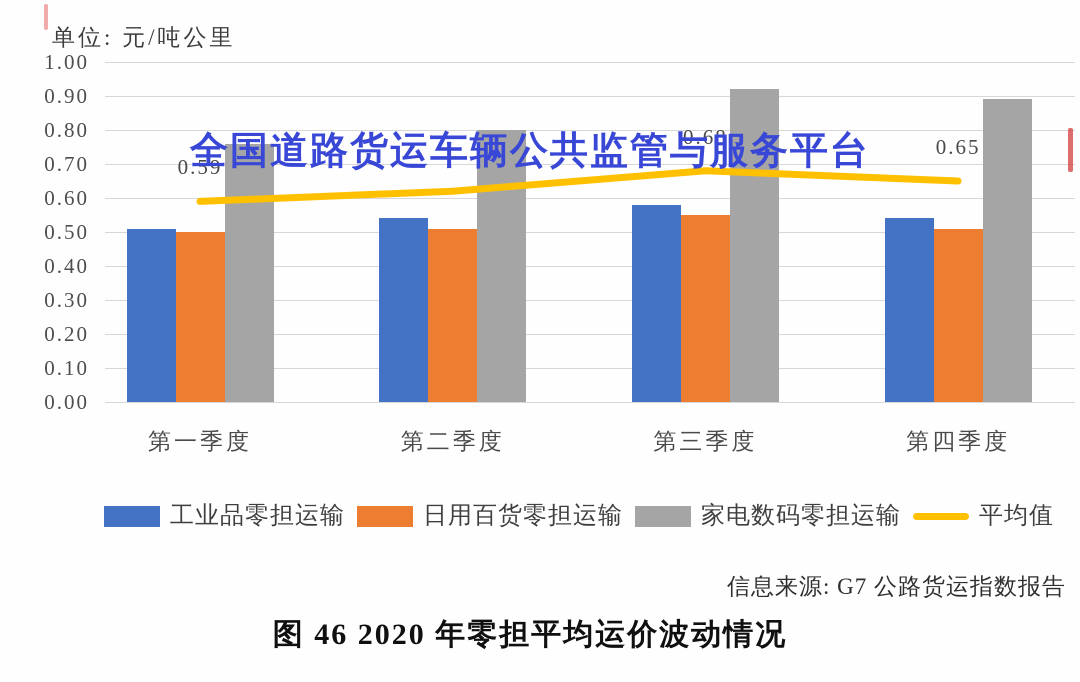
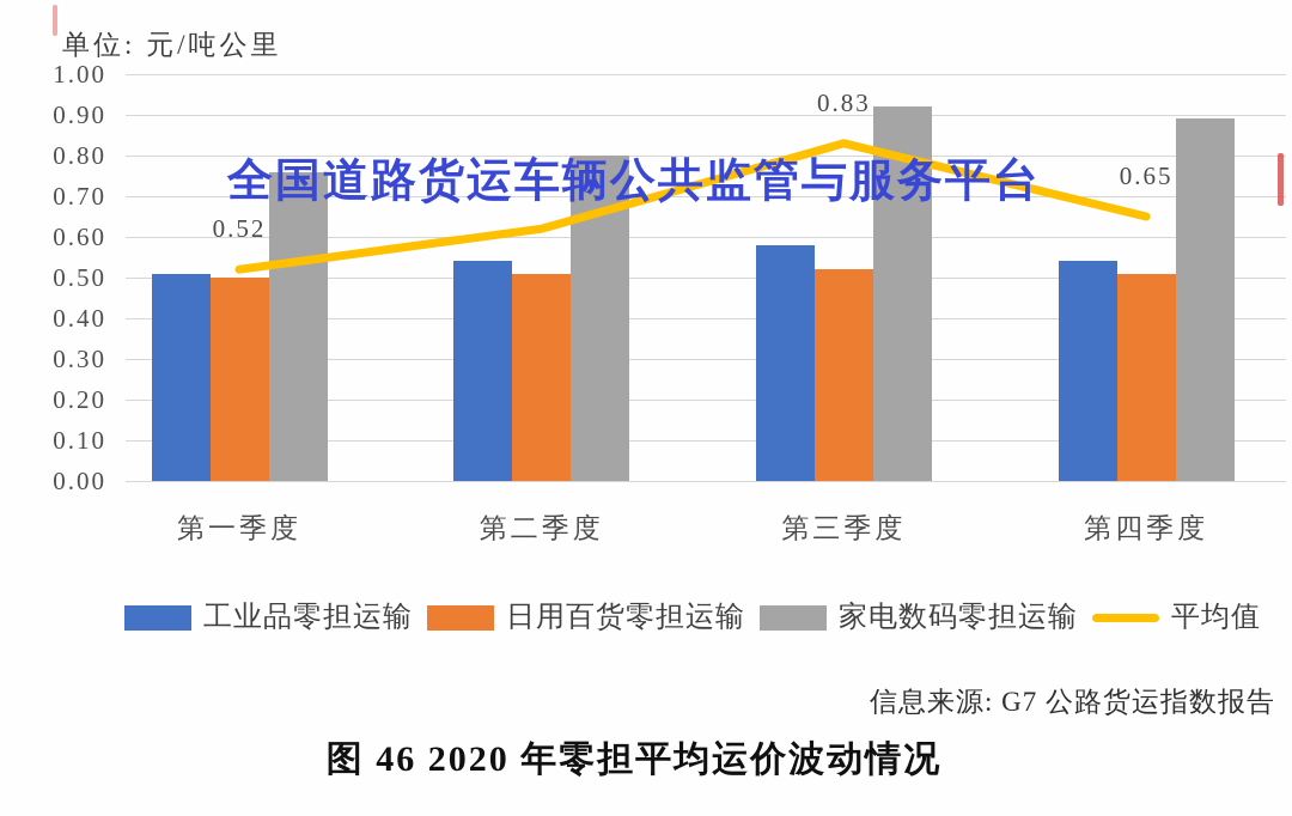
平均值/第一季度: 0.59 -> 0.52
日用百货零担运输/第三季度: 0.55 -> 0.52
平均值/第三季度: 0.68 -> 0.83
